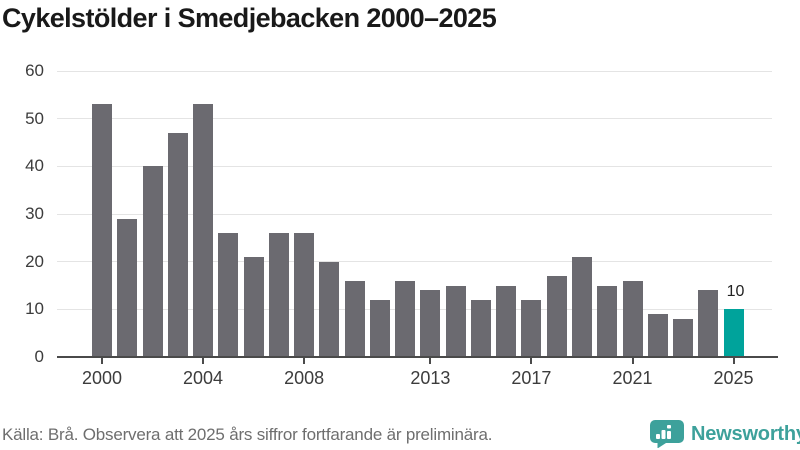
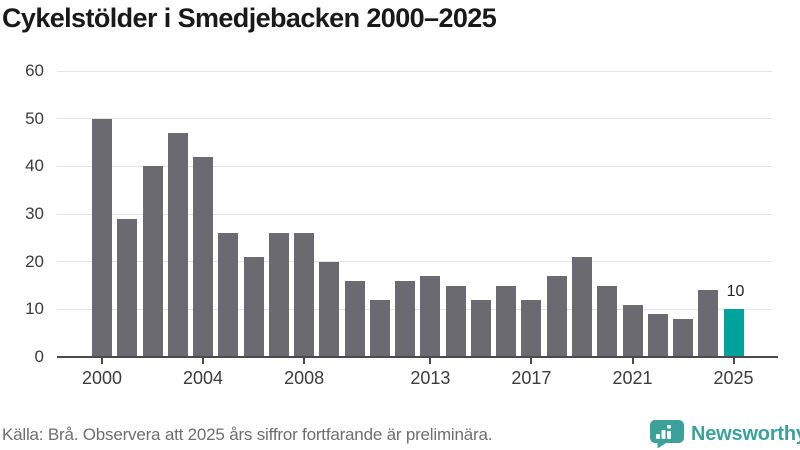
2000: 53 -> 50
2004: 53 -> 42
2013: 14 -> 17
2021: 16 -> 11
